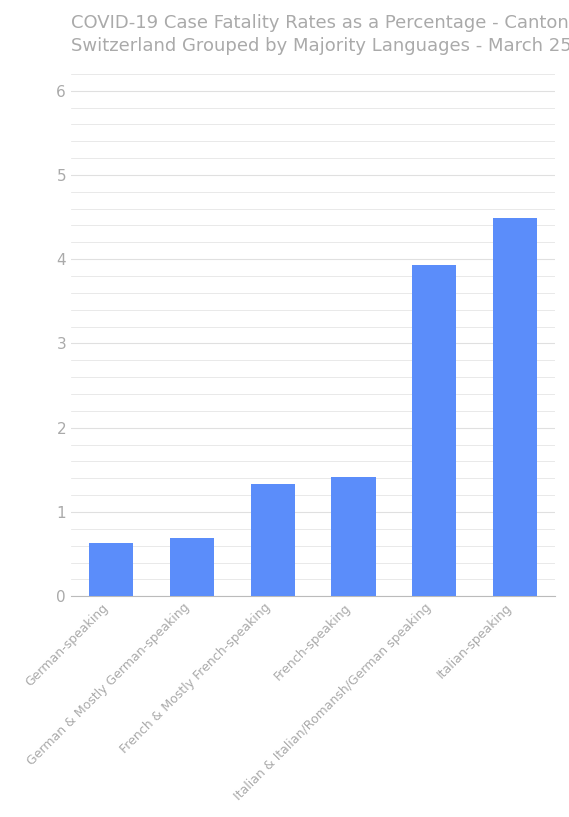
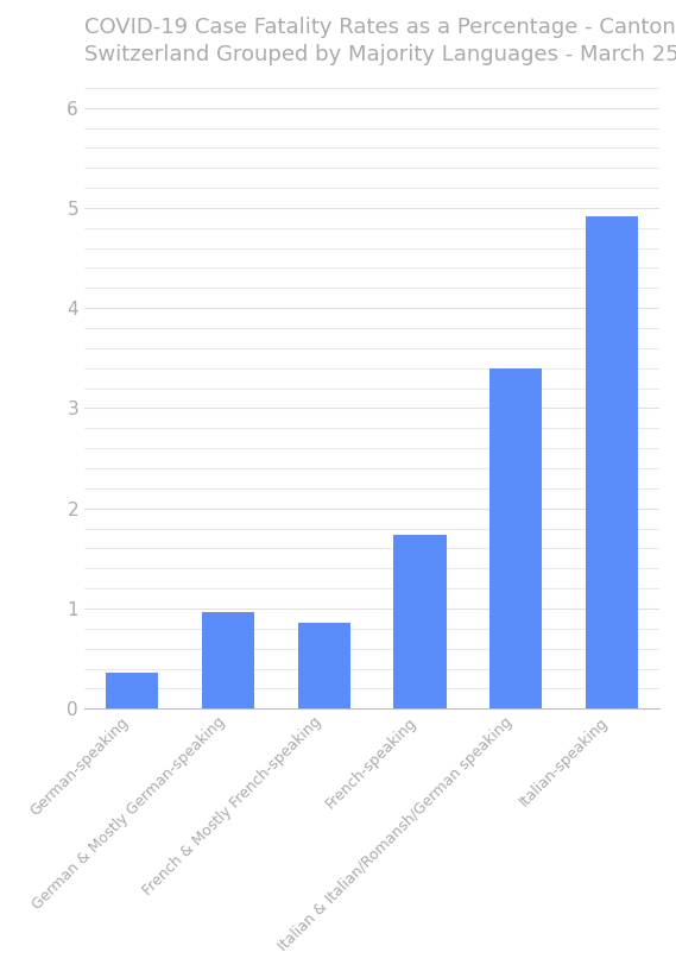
German-speaking: 0.63 -> 0.36
German & Mostly German-speaking: 0.69 -> 0.96
French & Mostly French-speaking: 1.33 -> 0.86
French-speaking: 1.42 -> 1.74
Italian & Italian/Romansh/German speaking: 3.93 -> 3.40
Italian-speaking: 4.49 -> 4.92
